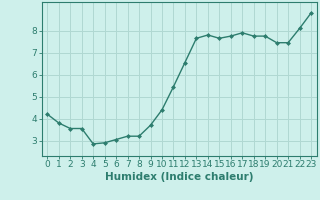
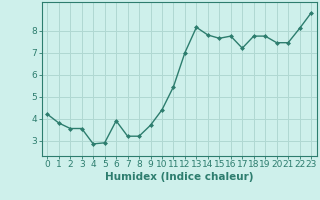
6: 3.05 -> 3.90
12: 6.55 -> 7.00
13: 7.65 -> 8.15
17: 7.90 -> 7.20
